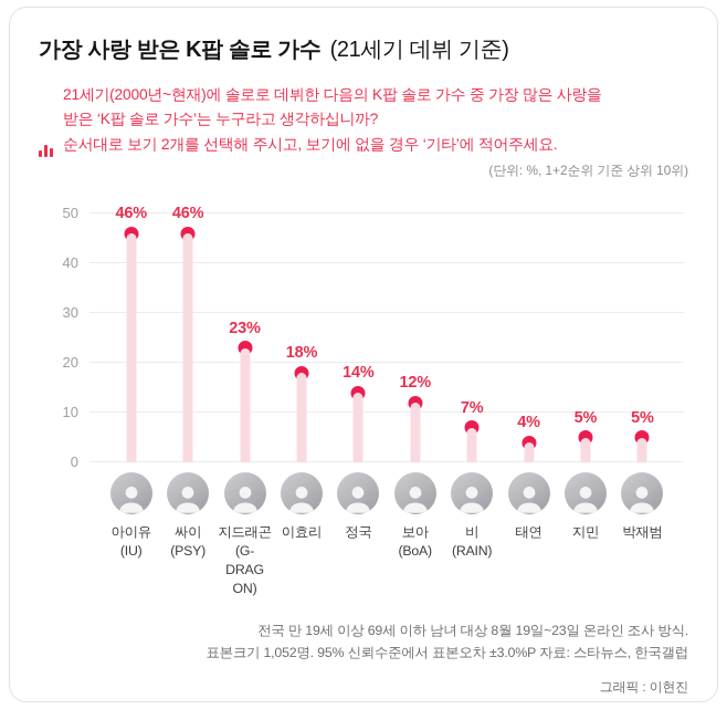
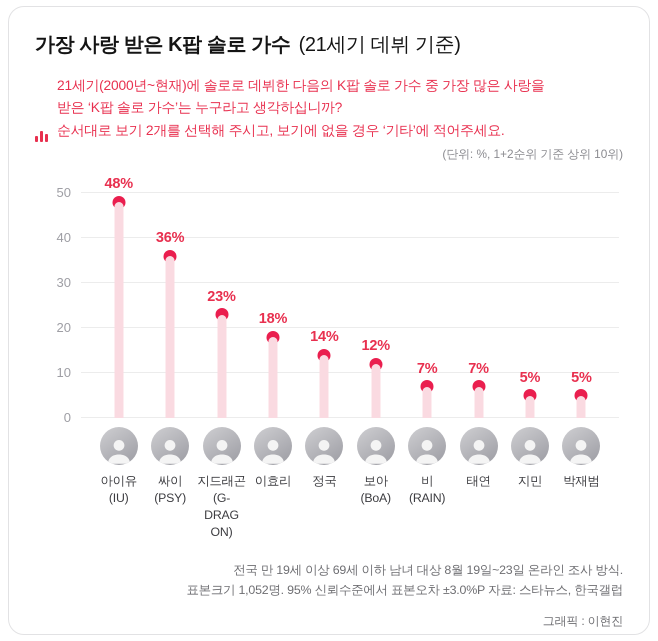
아이유 (IU): 46% -> 48%
싸이 (PSY): 46% -> 36%
태연: 4% -> 7%
